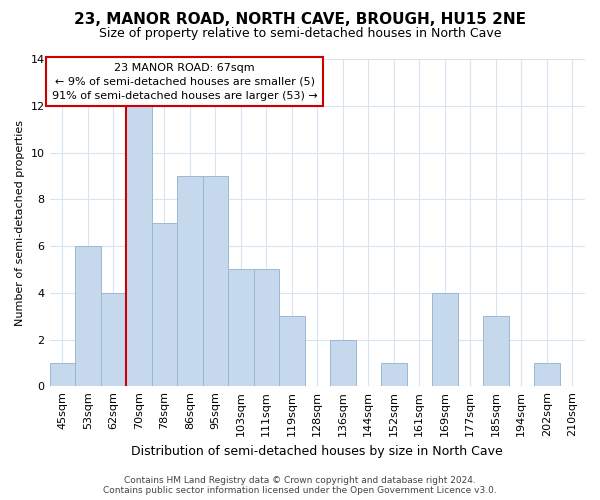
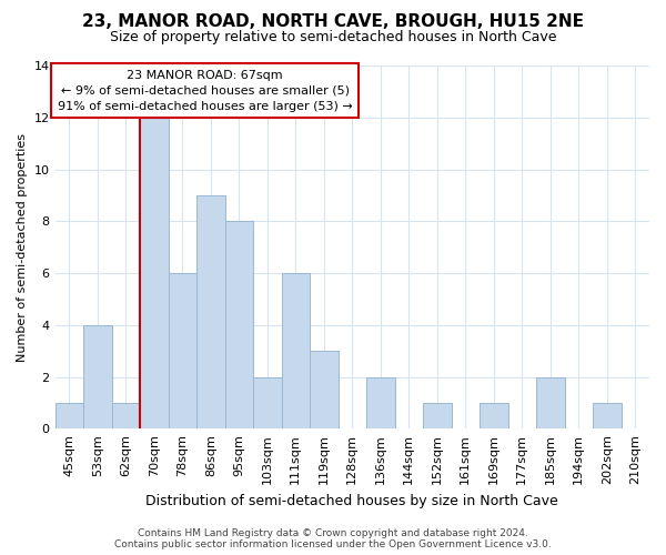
53sqm: 6 -> 4
62sqm: 4 -> 1
78sqm: 7 -> 6
95sqm: 9 -> 8
103sqm: 5 -> 2
111sqm: 5 -> 6
169sqm: 4 -> 1
185sqm: 3 -> 2
